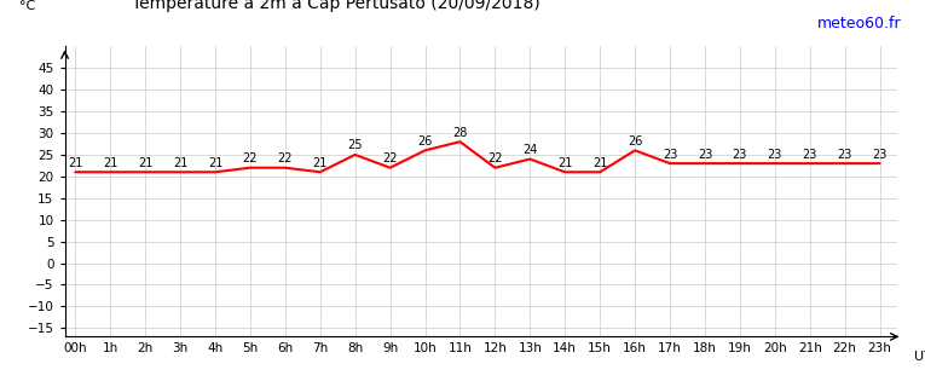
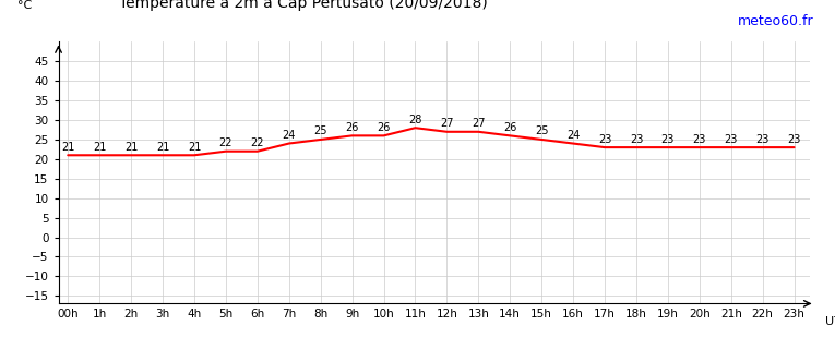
7h: 21 -> 24
9h: 22 -> 26
12h: 22 -> 27
13h: 24 -> 27
14h: 21 -> 26
15h: 21 -> 25
16h: 26 -> 24
